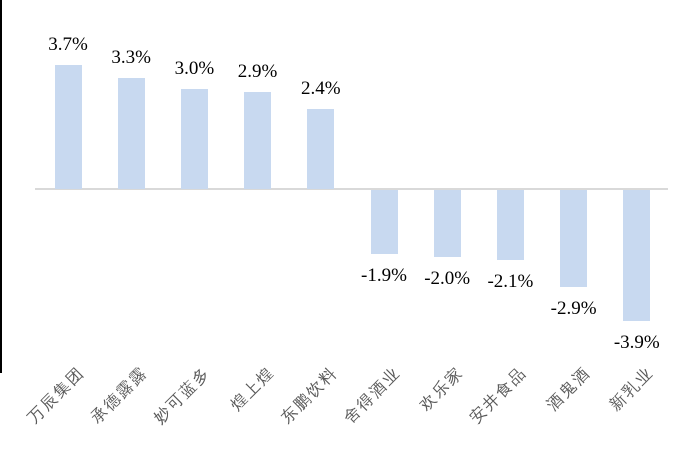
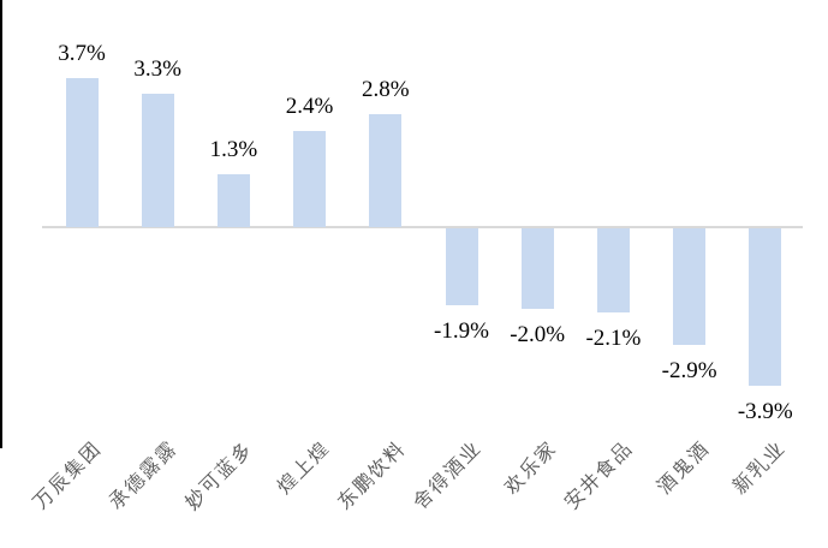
妙可蓝多: 3.0% -> 1.3%
煌上煌: 2.9% -> 2.4%
东鹏饮料: 2.4% -> 2.8%
